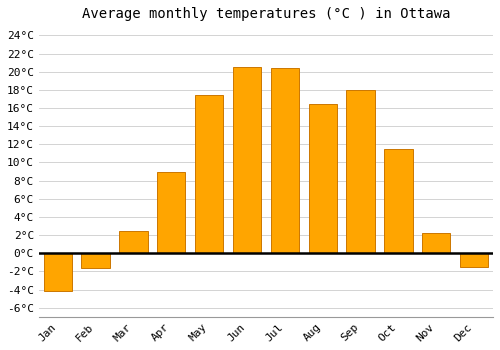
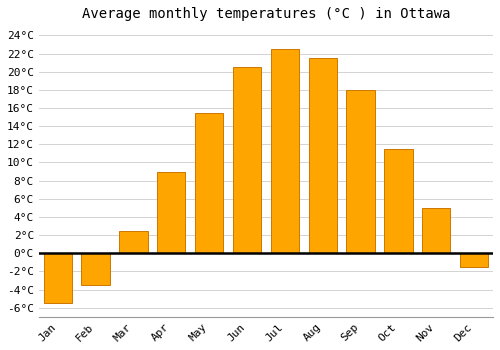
Jan: -4.2°C -> -5.5°C
Feb: -1.6°C -> -3.5°C
May: 17.4°C -> 15.5°C
Jul: 20.4°C -> 22.5°C
Aug: 16.4°C -> 21.5°C
Nov: 2.2°C -> 5.0°C
